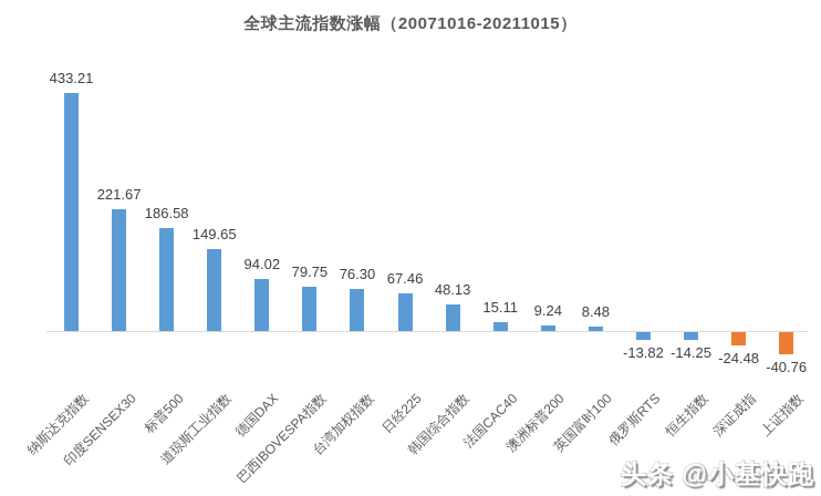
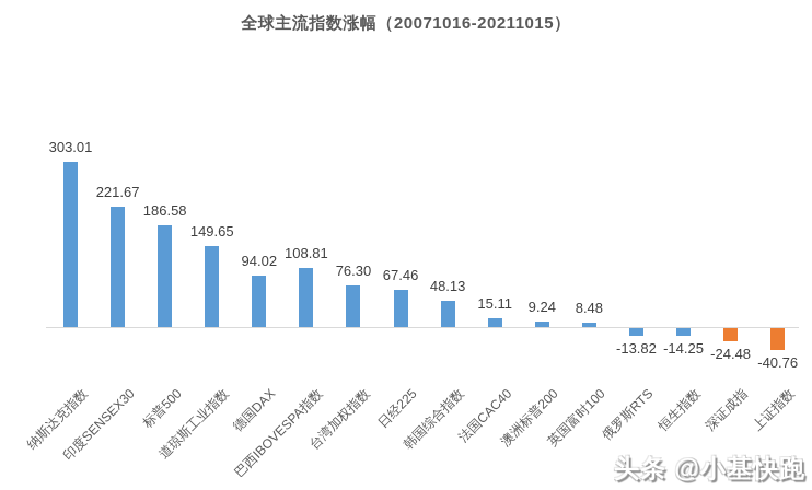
纳斯达克指数: 433.21 -> 303.01
巴西IBOVESPA指数: 79.75 -> 108.81
